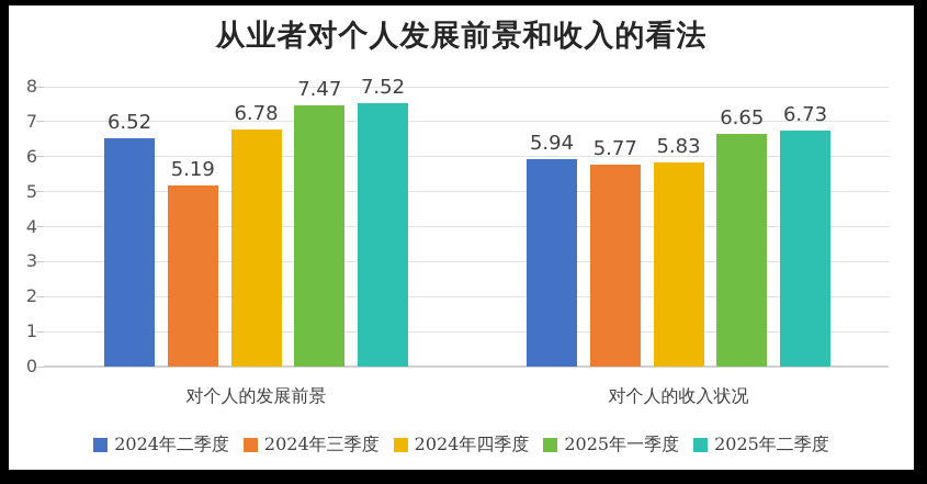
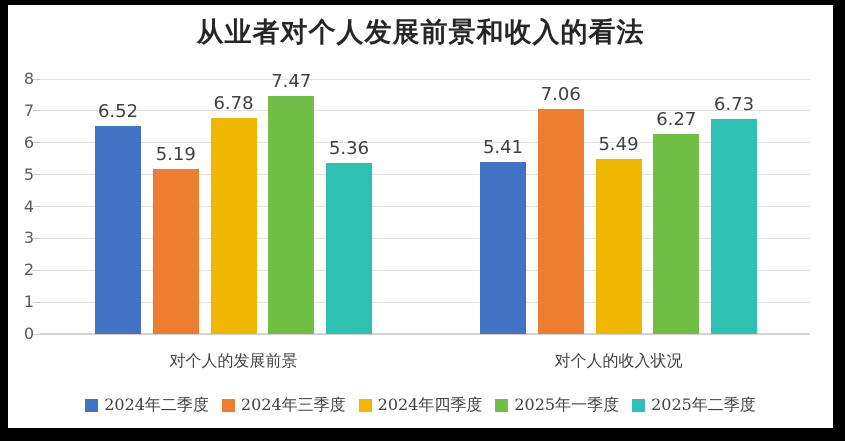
2025年二季度/对个人的发展前景: 7.52 -> 5.36
2024年二季度/对个人的收入状况: 5.94 -> 5.41
2024年三季度/对个人的收入状况: 5.77 -> 7.06
2024年四季度/对个人的收入状况: 5.83 -> 5.49
2025年一季度/对个人的收入状况: 6.65 -> 6.27
